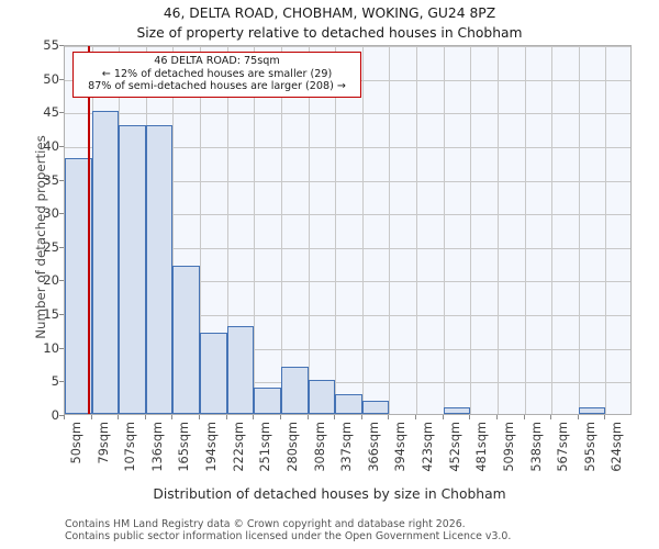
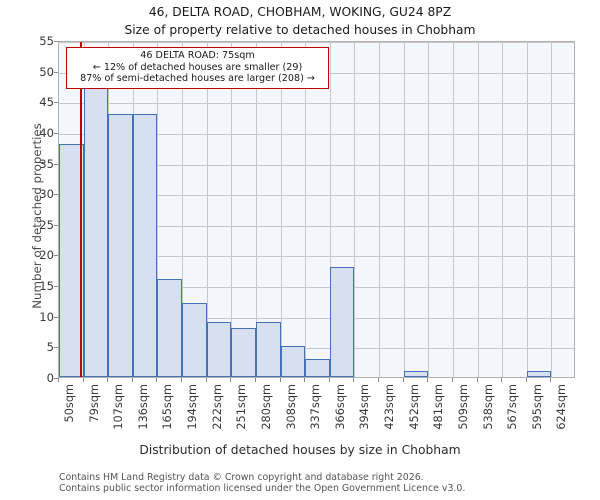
79sqm: 45 -> 49
165sqm: 22 -> 16
222sqm: 13 -> 9
251sqm: 4 -> 8
280sqm: 7 -> 9
366sqm: 2 -> 18
